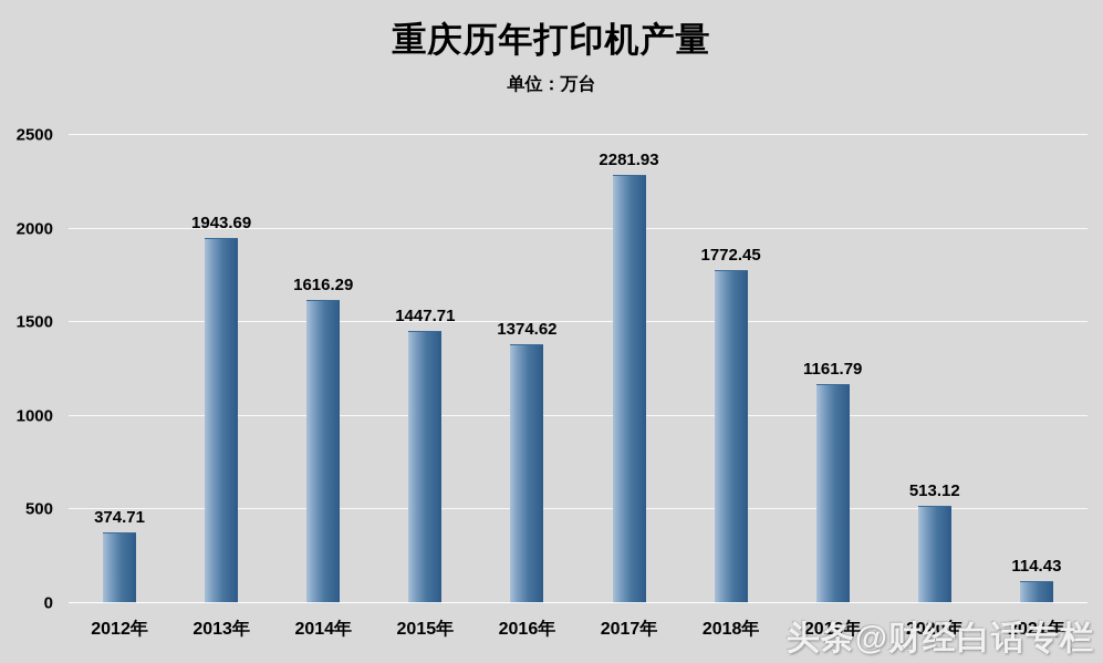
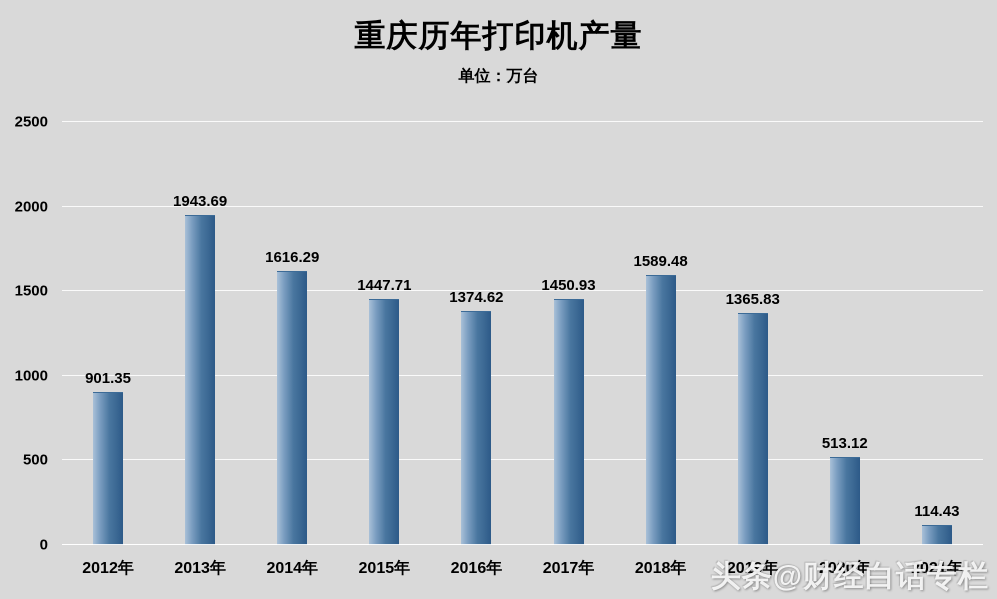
2012年: 374.71 -> 901.35
2017年: 2281.93 -> 1450.93
2018年: 1772.45 -> 1589.48
2019年: 1161.79 -> 1365.83
